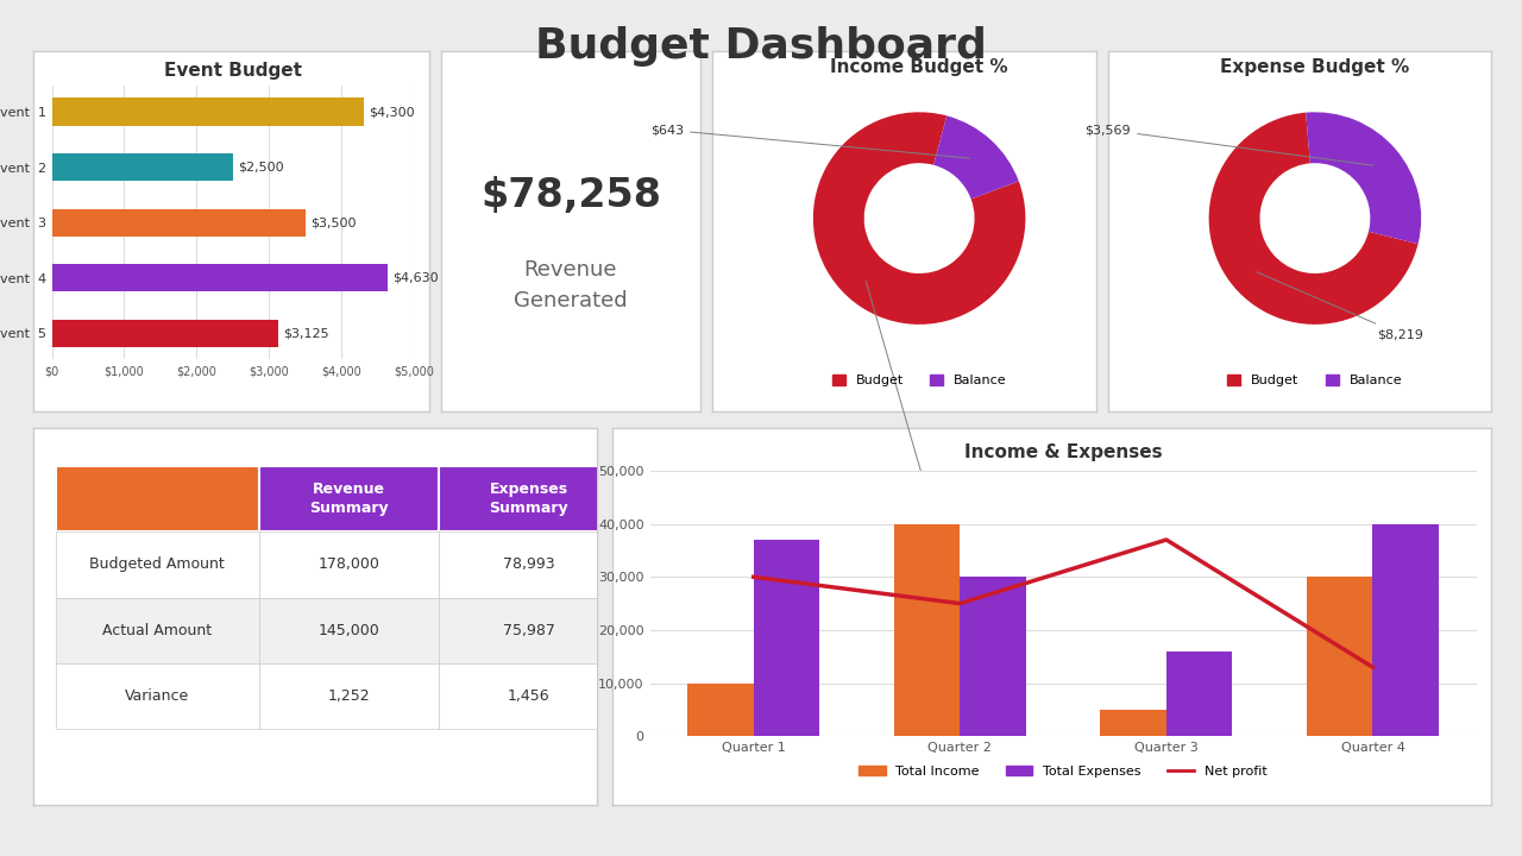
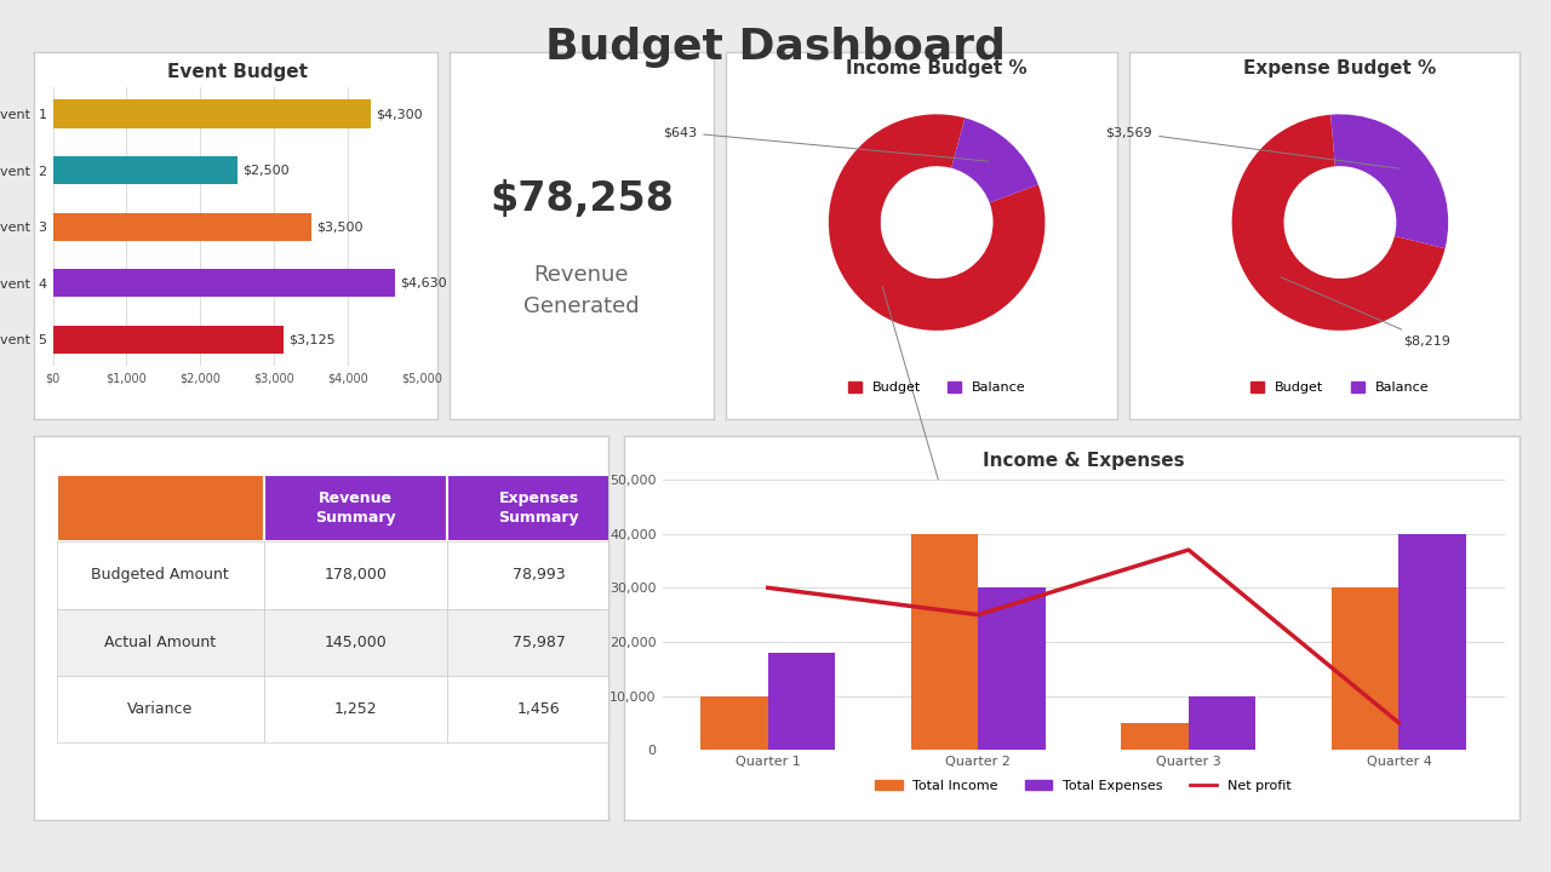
Income & Expenses/Total Expenses/Quarter 1: 37,000 -> 18,000
Income & Expenses/Total Expenses/Quarter 3: 16,000 -> 10,000
Income & Expenses/Net profit/Quarter 4: 13,000 -> 5,000
